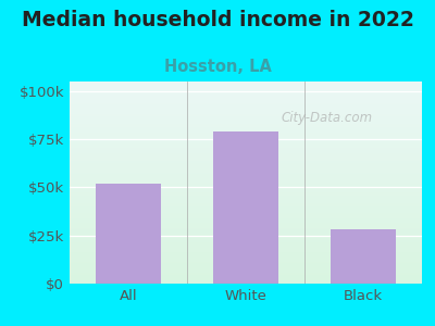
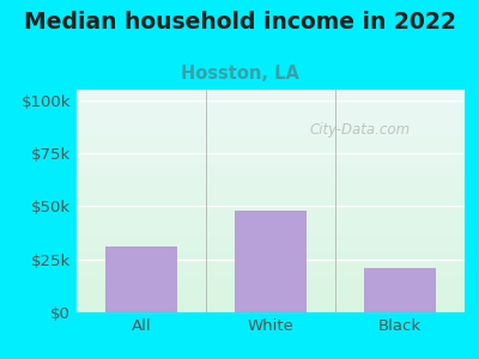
All: $52k -> $31k
White: $79k -> $48k
Black: $28k -> $21k
